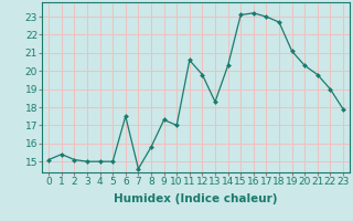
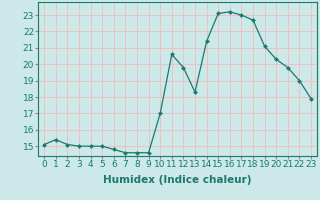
6: 17.5 -> 14.8
8: 15.8 -> 14.6
9: 17.3 -> 14.6
14: 20.3 -> 21.4
